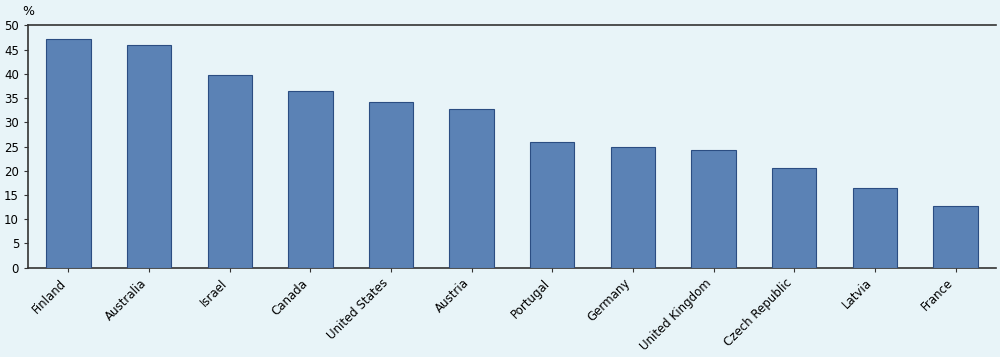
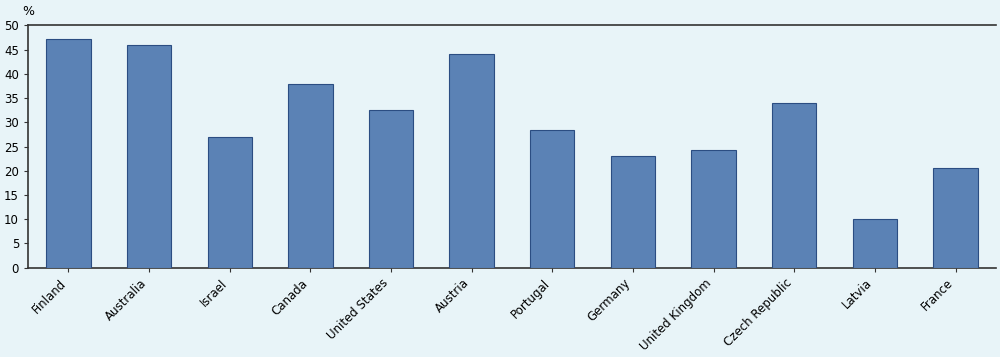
Israel: 39.8 -> 27.0
Canada: 36.5 -> 38.0
United States: 34.2 -> 32.5
Austria: 32.8 -> 44.0
Portugal: 26.0 -> 28.5
Germany: 25.0 -> 23.0
Czech Republic: 20.5 -> 34.0
Latvia: 16.5 -> 10.0
France: 12.8 -> 20.5
